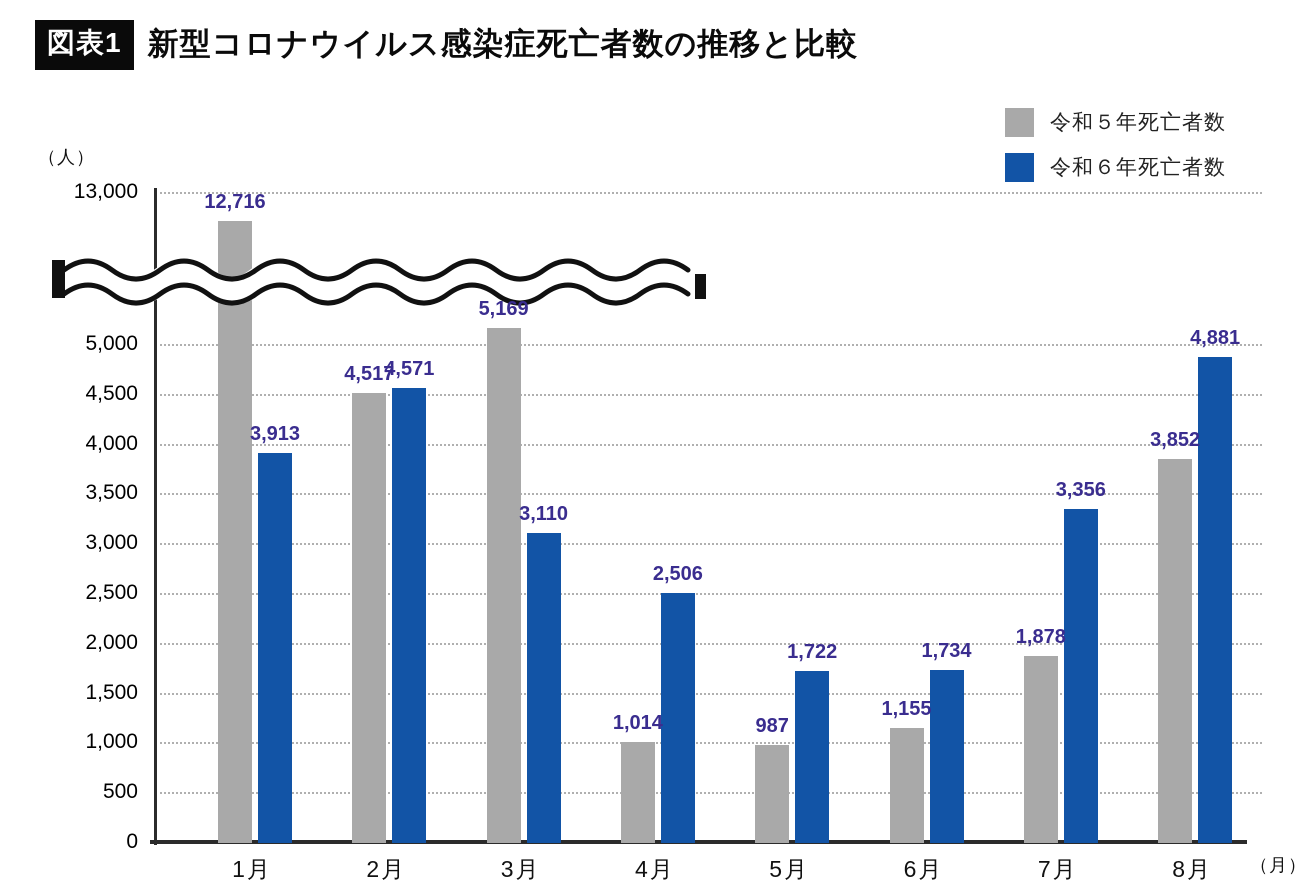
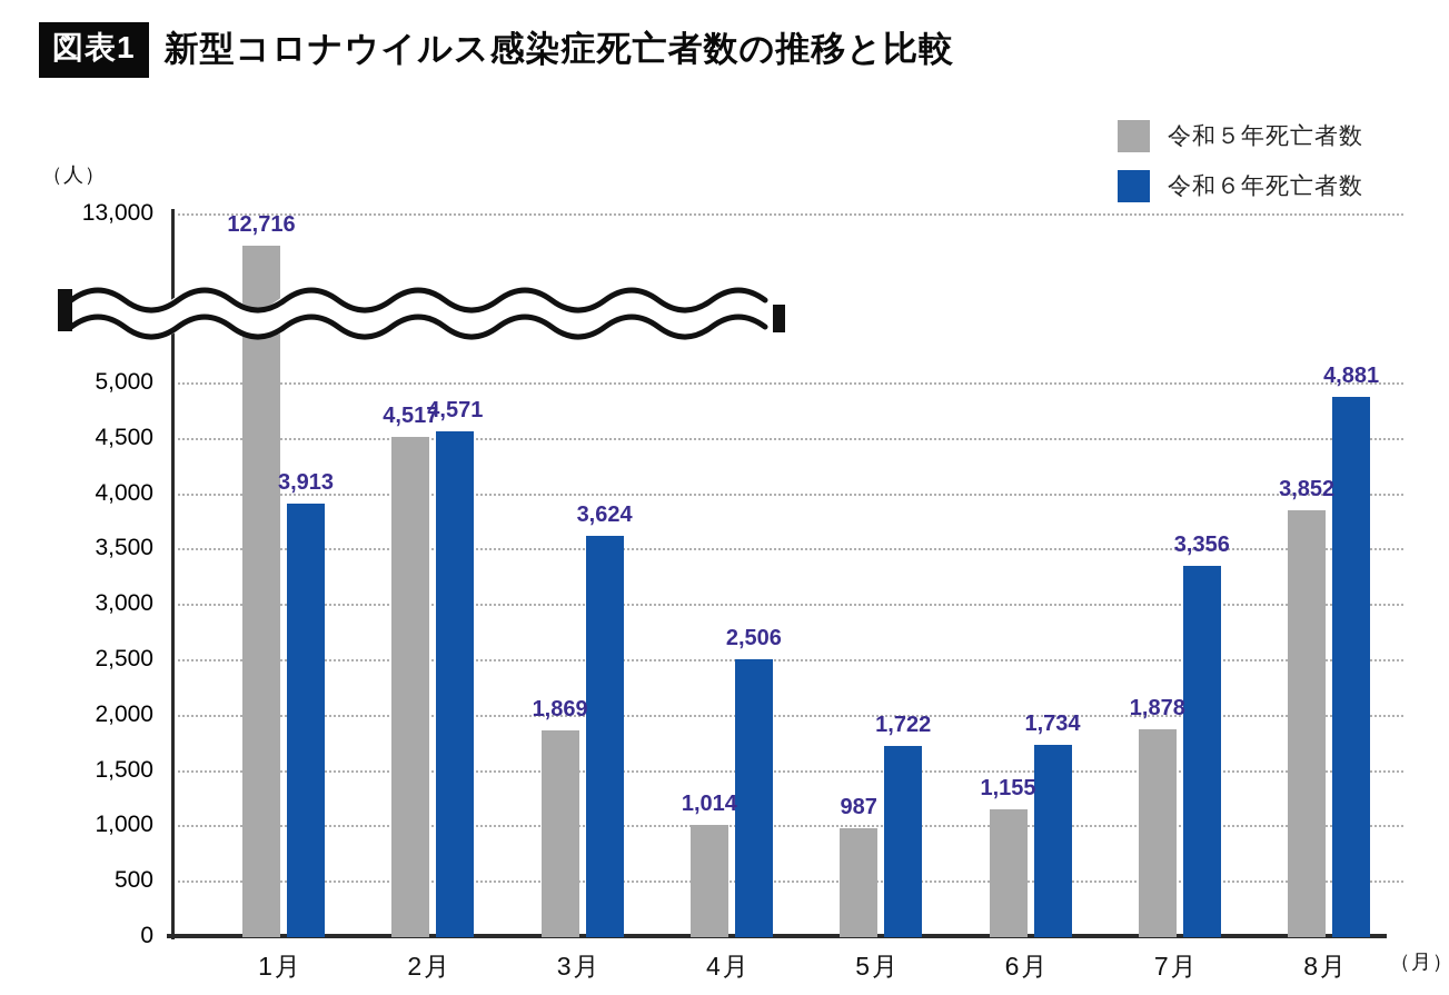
令和５年死亡者数/3月: 5,169 -> 1,869
令和６年死亡者数/3月: 3,110 -> 3,624
